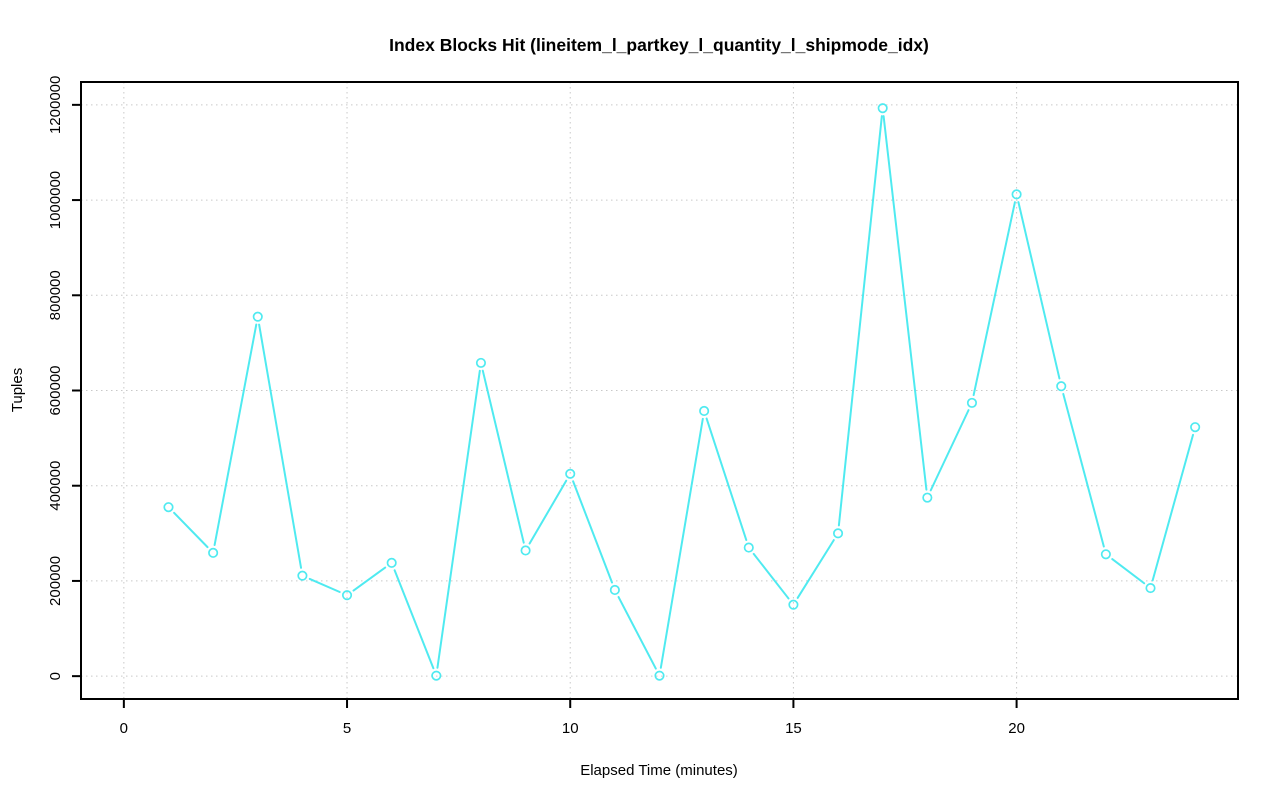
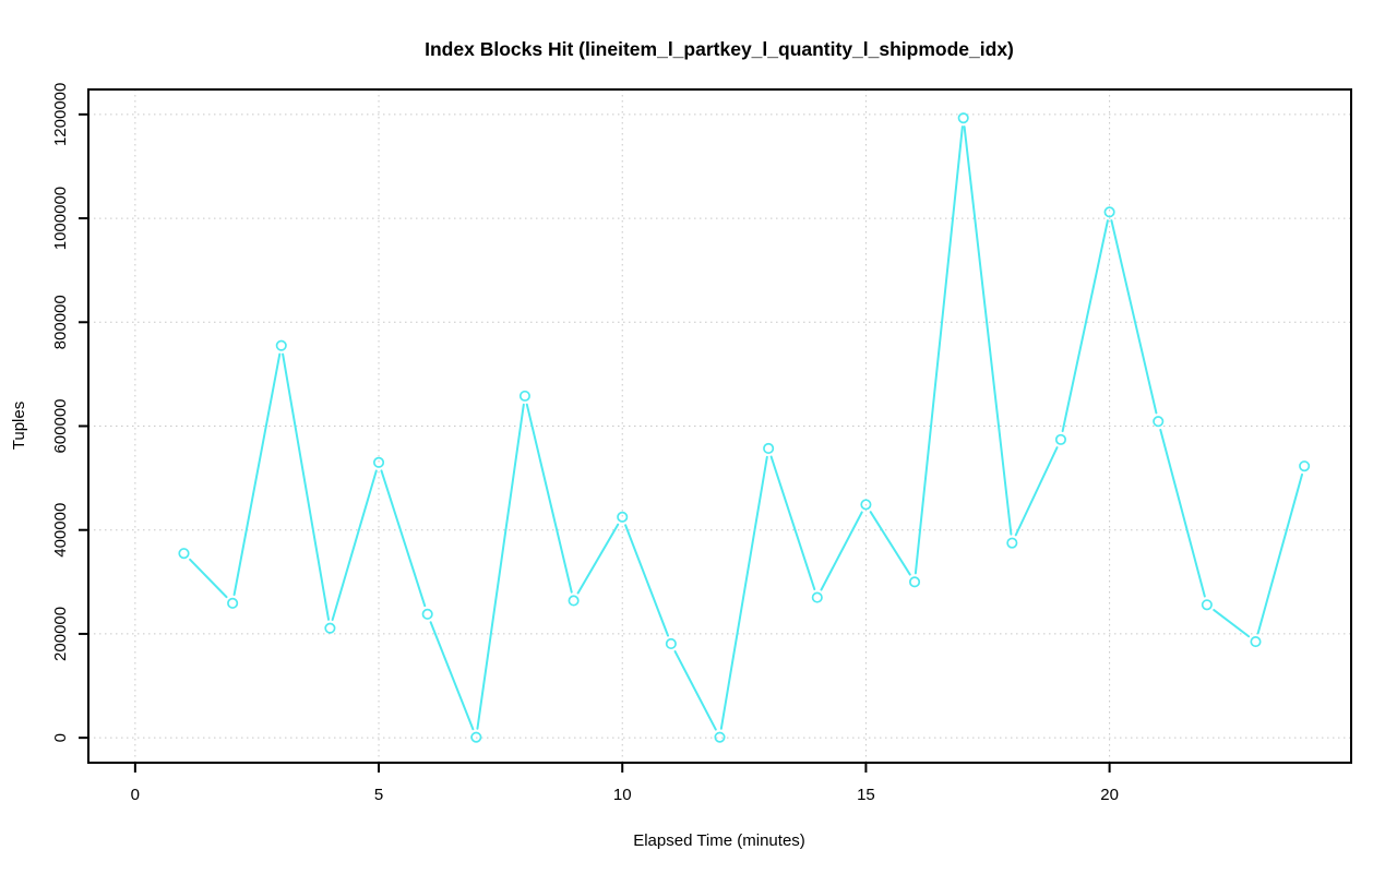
5: 170000 -> 530000
15: 150000 -> 450000
